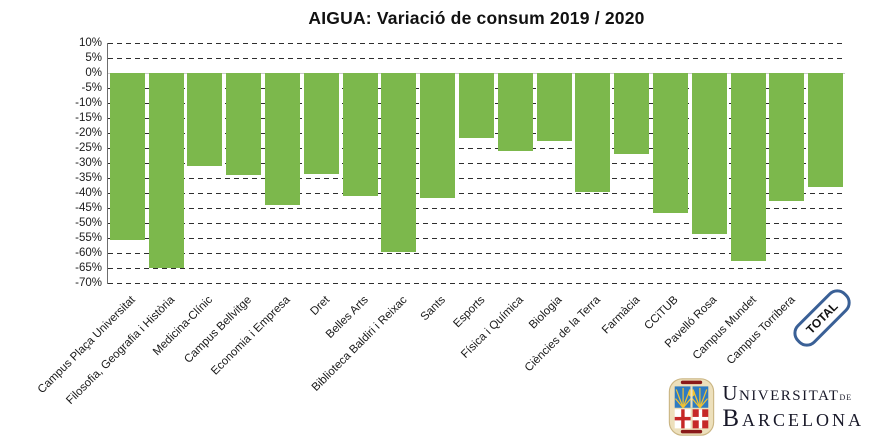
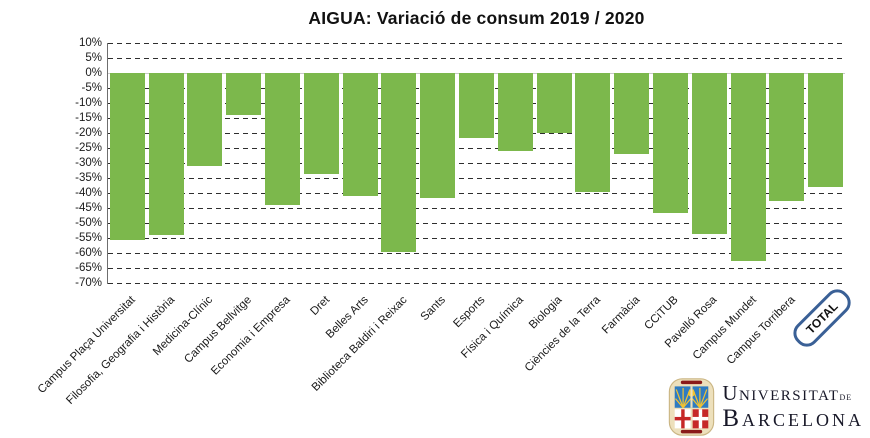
Filosofia, Geografia i Història: -65% -> -54%
Campus Bellvitge: -34% -> -14%
Biologia: -22% -> -20%
